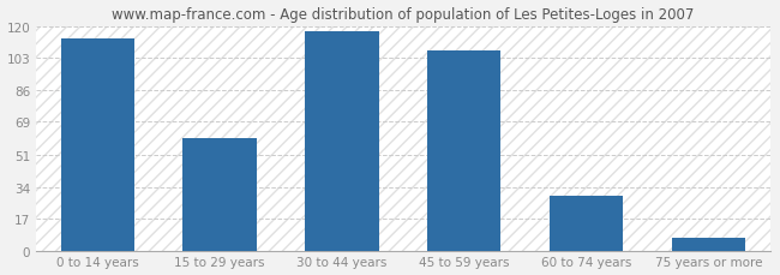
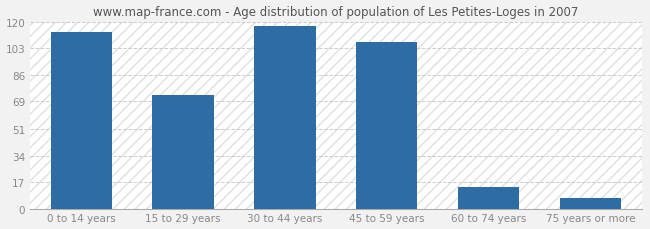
15 to 29 years: 60 -> 73
60 to 74 years: 29 -> 14
